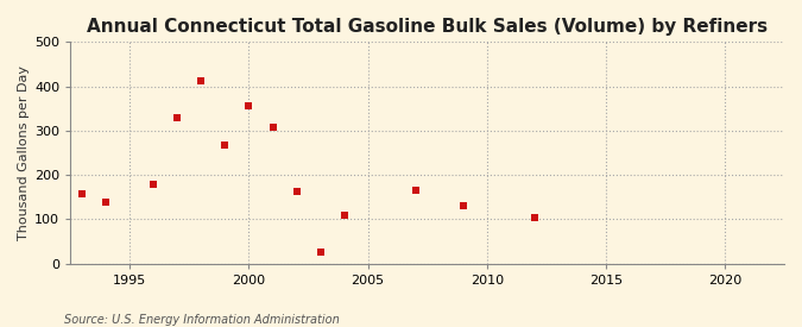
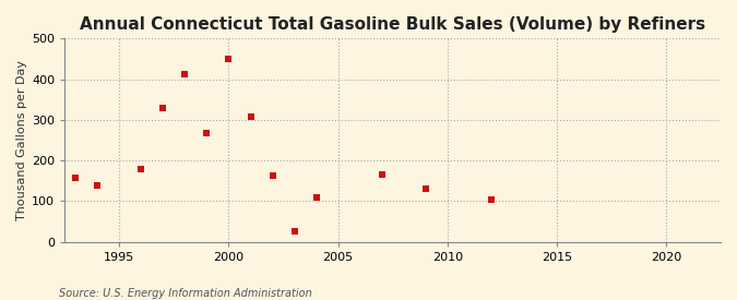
2000: 357 -> 450
